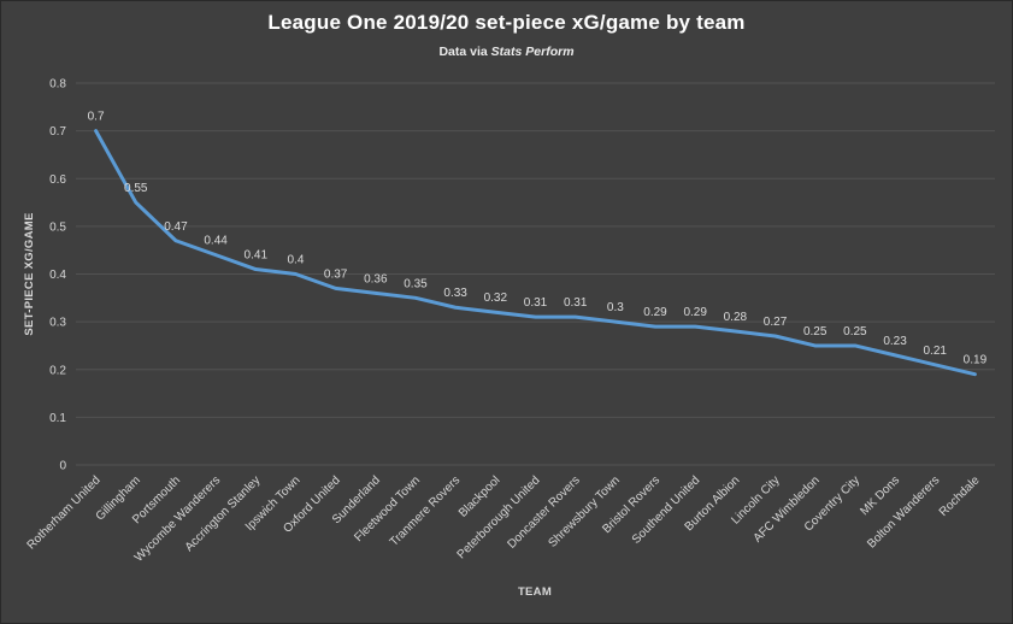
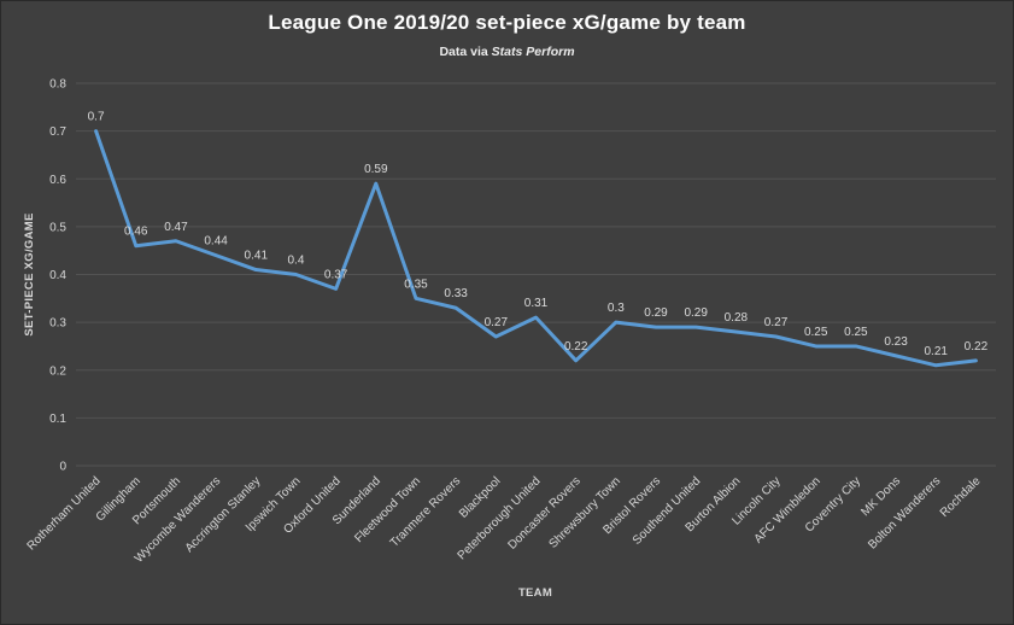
Gillingham: 0.55 -> 0.46
Sunderland: 0.36 -> 0.59
Blackpool: 0.32 -> 0.27
Doncaster Rovers: 0.31 -> 0.22
Rochdale: 0.19 -> 0.22
